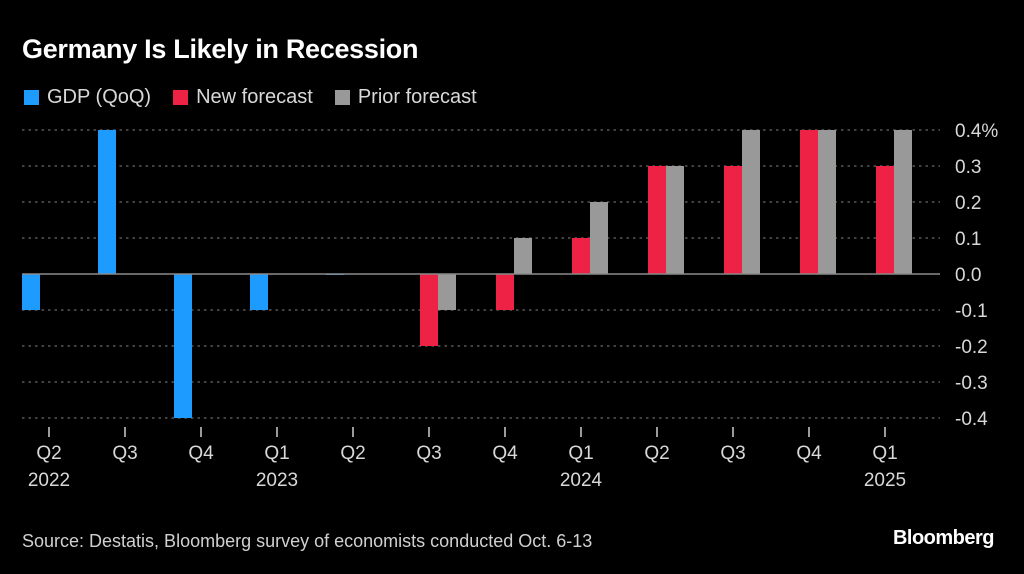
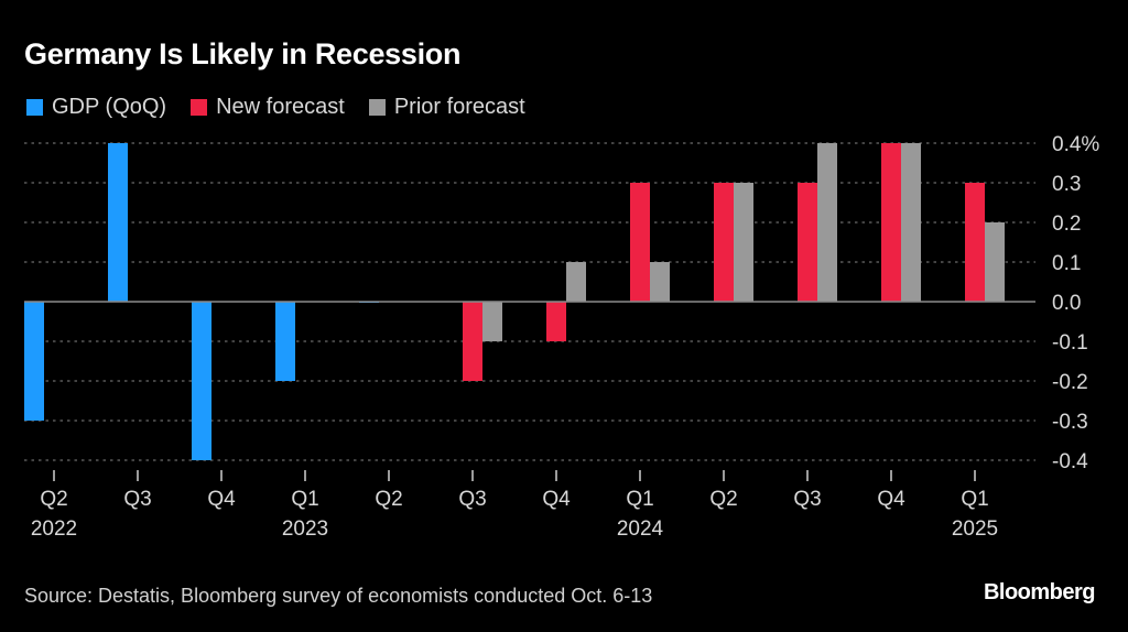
GDP (QoQ)/Q2 2022: -0.1% -> -0.3%
GDP (QoQ)/Q1 2023: -0.1% -> -0.2%
New forecast/Q1 2024: 0.1% -> 0.3%
Prior forecast/Q1 2024: 0.2% -> 0.1%
Prior forecast/Q1 2025: 0.4% -> 0.2%
